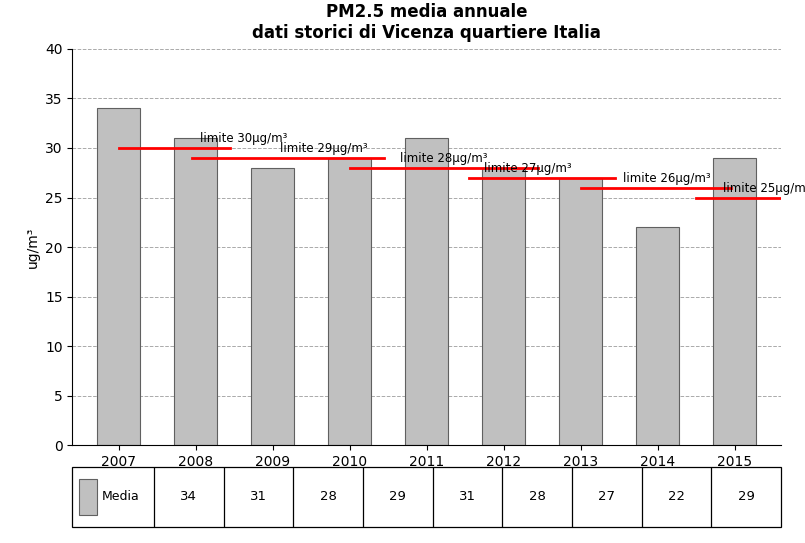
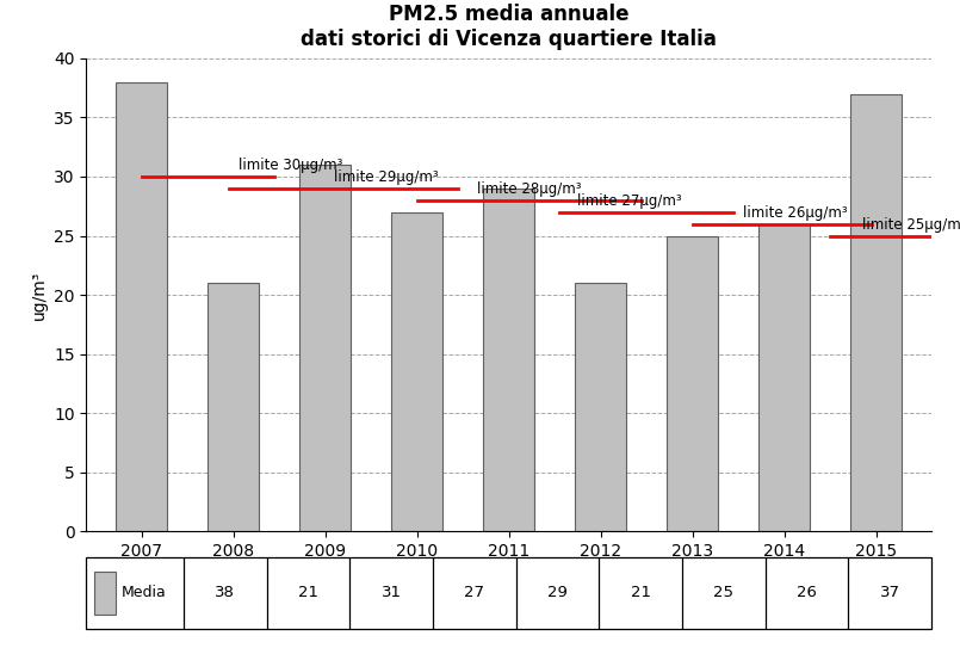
2007: 34 -> 38
2008: 31 -> 21
2009: 28 -> 31
2010: 29 -> 27
2011: 31 -> 29
2012: 28 -> 21
2013: 27 -> 25
2014: 22 -> 26
2015: 29 -> 37
